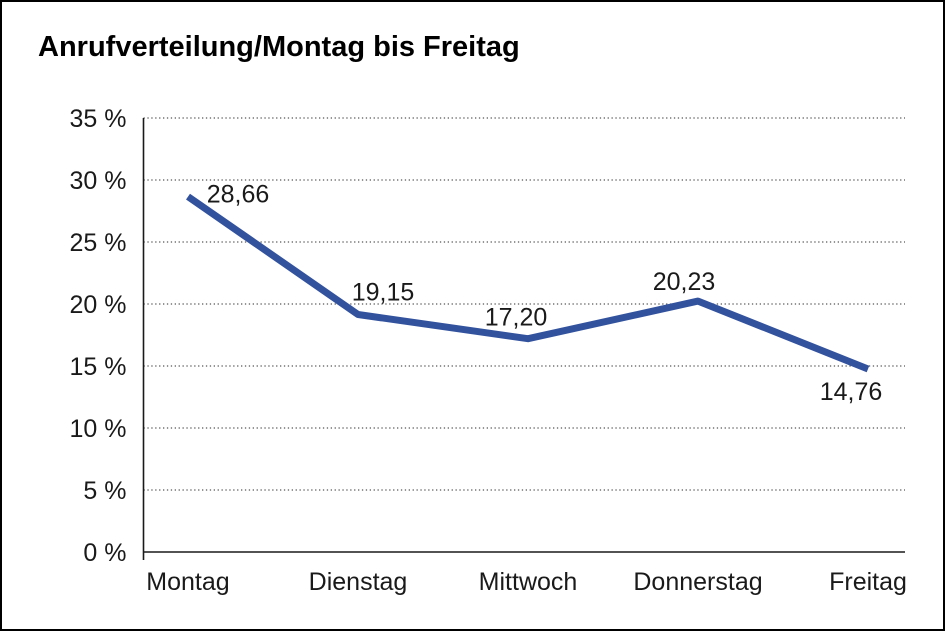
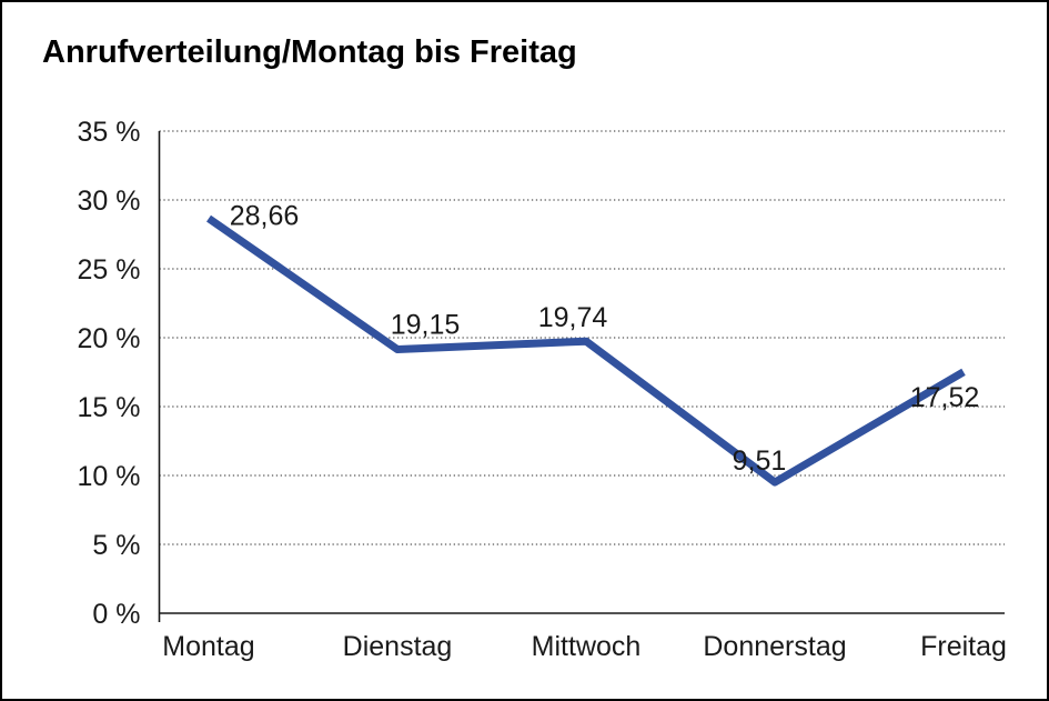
Mittwoch: 17,20 -> 19,74
Donnerstag: 20,23 -> 9,51
Freitag: 14,76 -> 17,52
